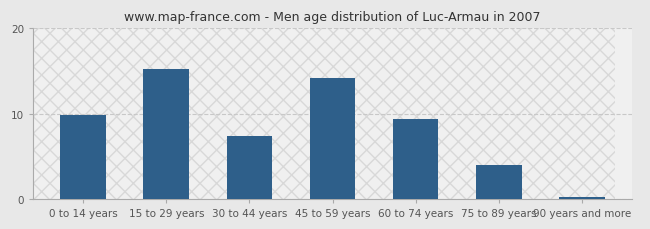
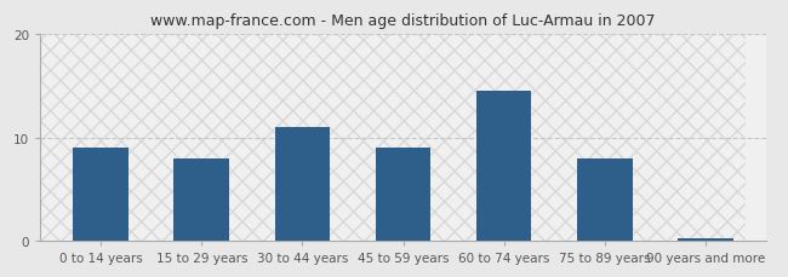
0 to 14 years: 9.8 -> 9.0
15 to 29 years: 15.2 -> 8.0
30 to 44 years: 7.4 -> 11.0
45 to 59 years: 14.2 -> 9.0
60 to 74 years: 9.4 -> 14.5
75 to 89 years: 4.0 -> 8.0
